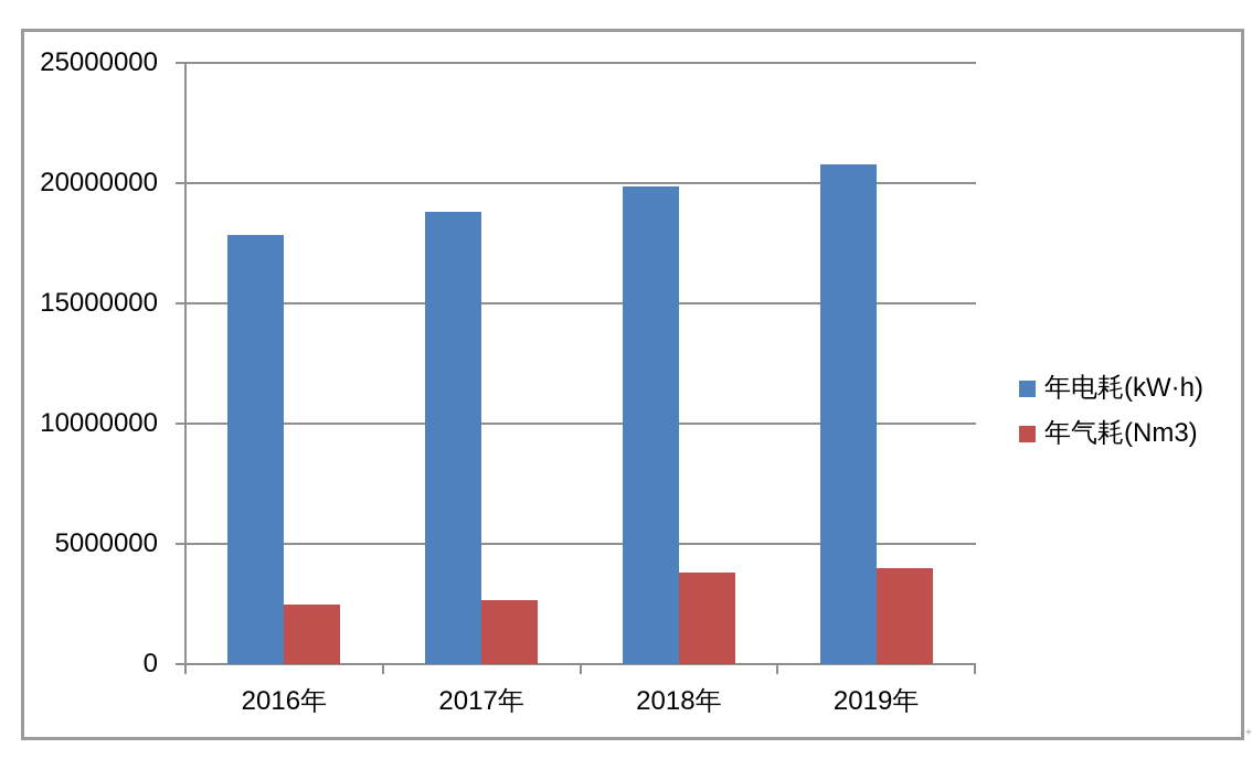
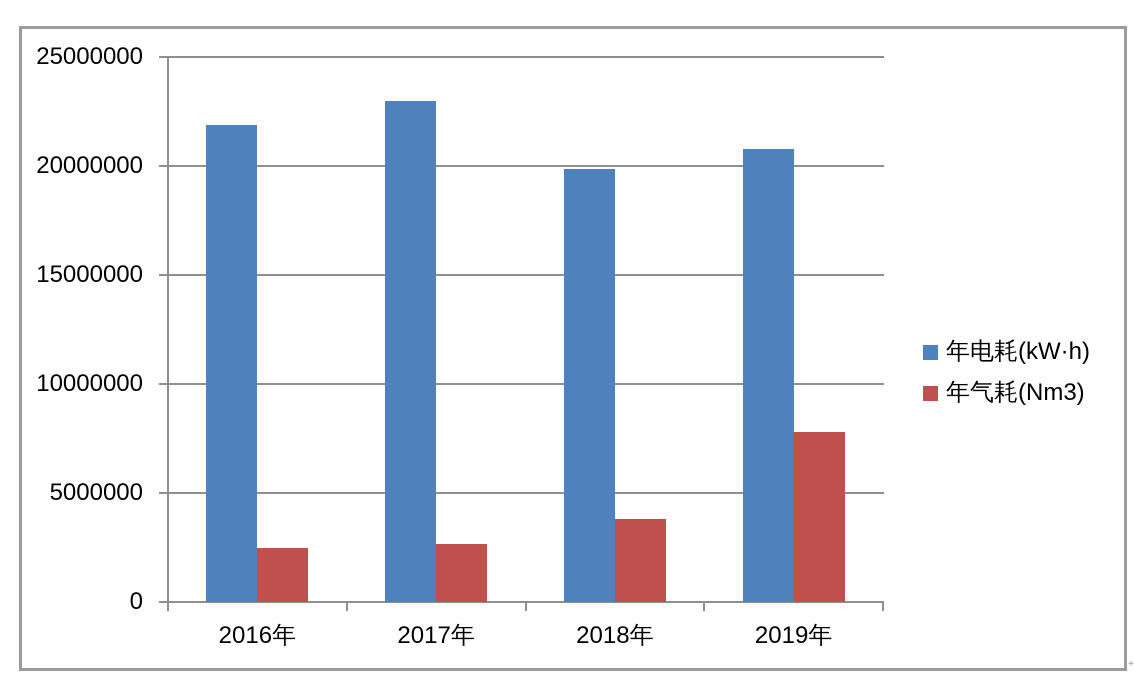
年电耗(kW·h)/2016年: 17800000 -> 21900000
年电耗(kW·h)/2017年: 18800000 -> 23000000
年气耗(Nm3)/2019年: 4000000 -> 7800000
